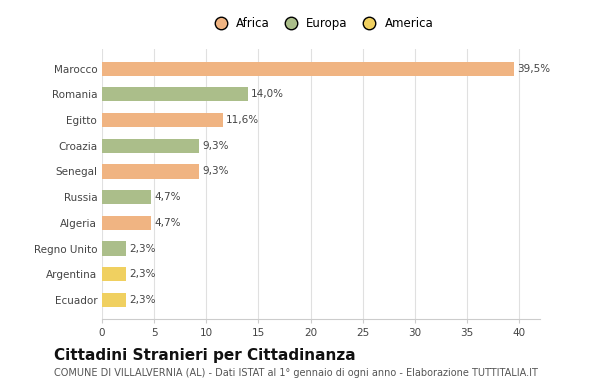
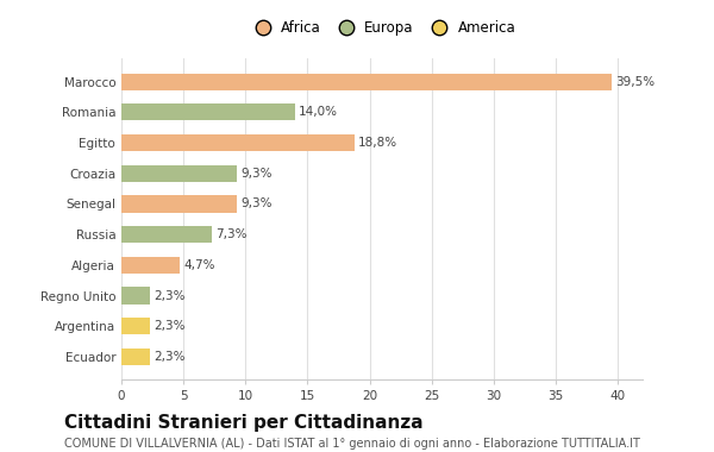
Egitto: 11,6% -> 18,8%
Russia: 4,7% -> 7,3%
